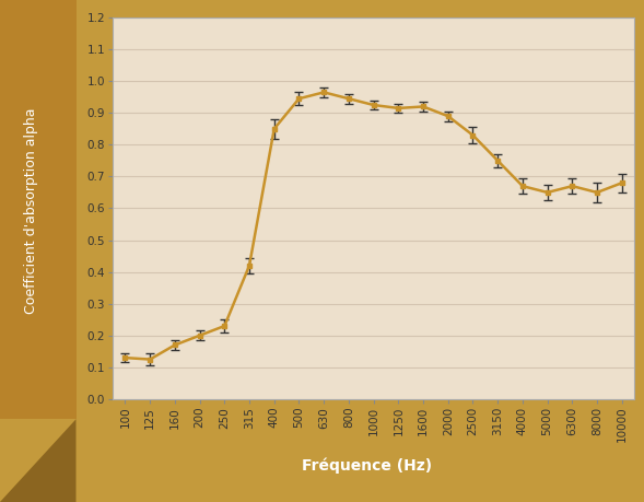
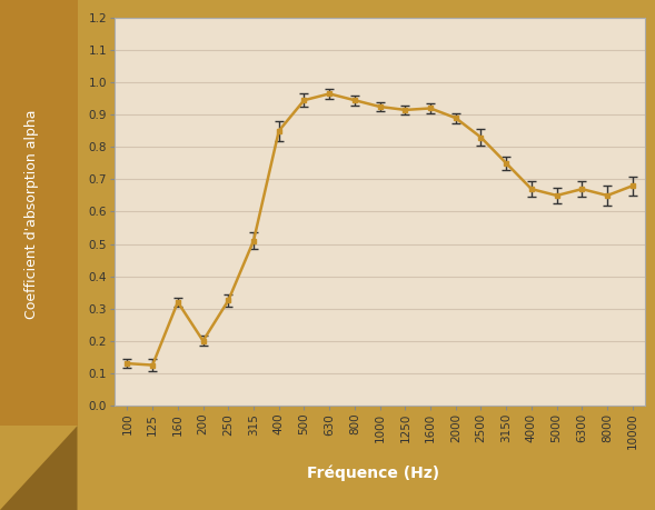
160: 0.170 -> 0.320
250: 0.230 -> 0.325
315: 0.420 -> 0.510
